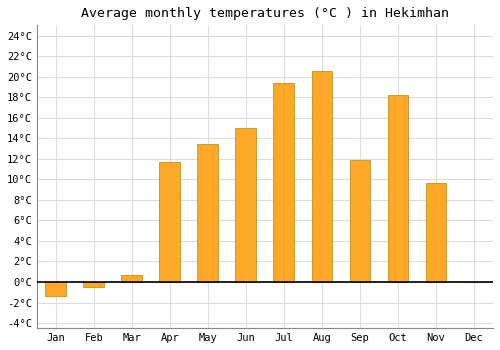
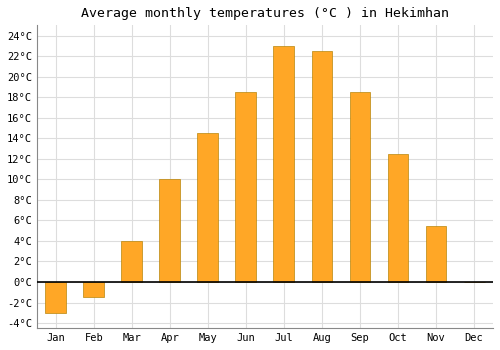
Jan: -1.4°C -> -3.0°C
Feb: -0.5°C -> -1.5°C
Mar: 0.7°C -> 4.0°C
Apr: 11.7°C -> 10.0°C
May: 13.4°C -> 14.5°C
Jun: 15.0°C -> 18.5°C
Jul: 19.4°C -> 23.0°C
Aug: 20.5°C -> 22.5°C
Sep: 11.9°C -> 18.5°C
Oct: 18.2°C -> 12.5°C
Nov: 9.6°C -> 5.5°C
